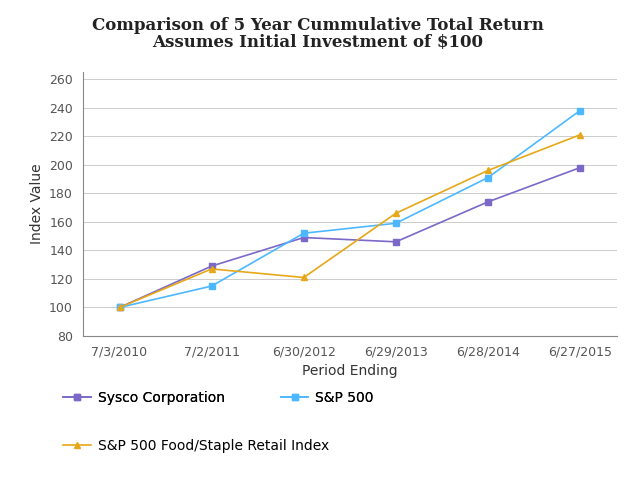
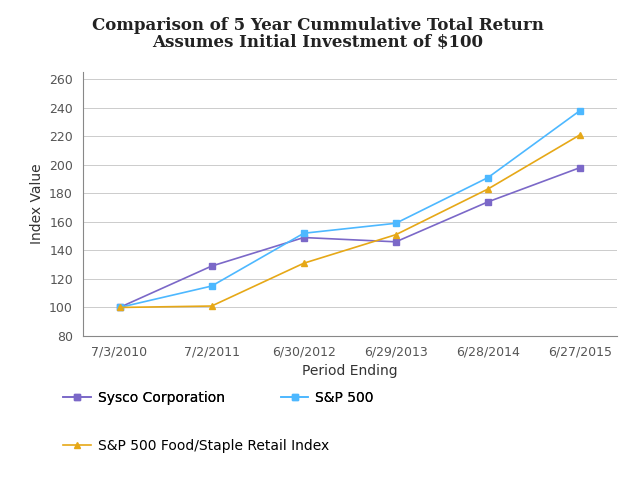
S&P 500 Food/Staple Retail Index/7/2/2011: 127 -> 101
S&P 500 Food/Staple Retail Index/6/30/2012: 121 -> 131
S&P 500 Food/Staple Retail Index/6/29/2013: 166 -> 151
S&P 500 Food/Staple Retail Index/6/28/2014: 196 -> 183
